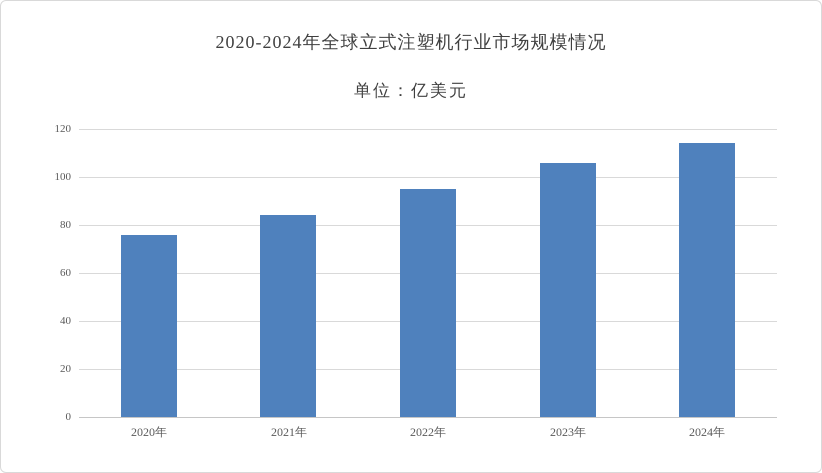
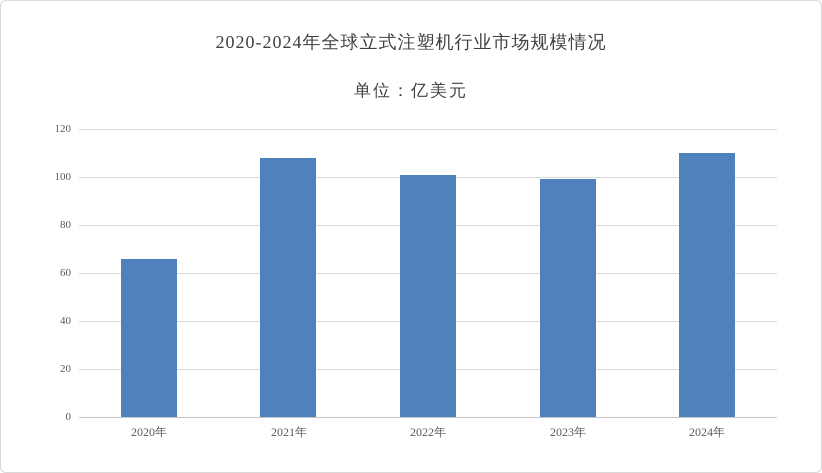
2020年: 76 -> 66
2021年: 84 -> 108
2022年: 95 -> 101
2023年: 106 -> 99
2024年: 114 -> 110
